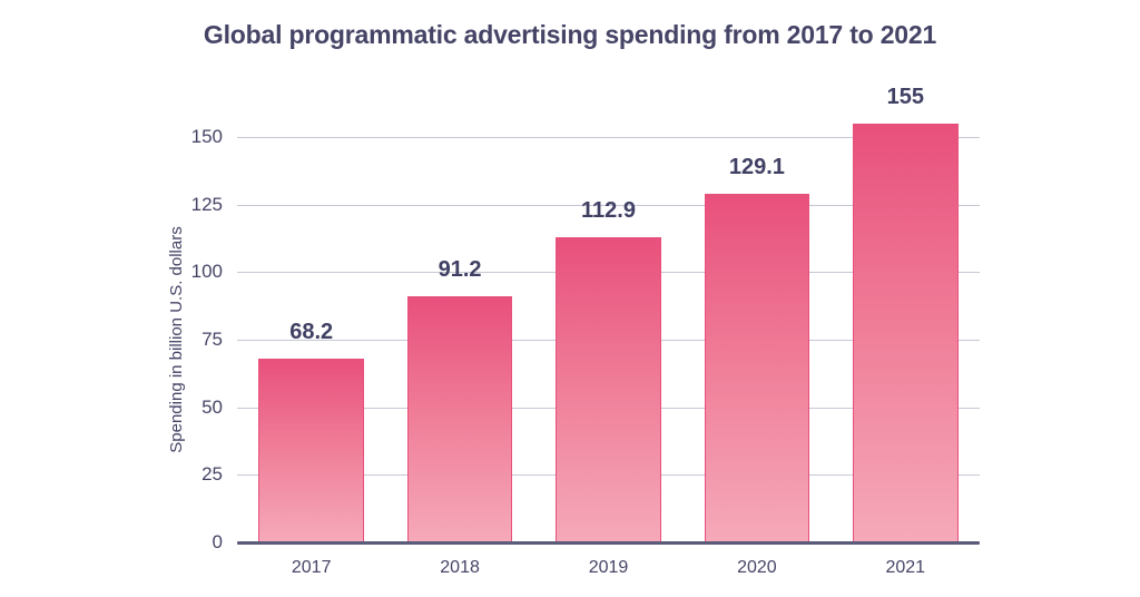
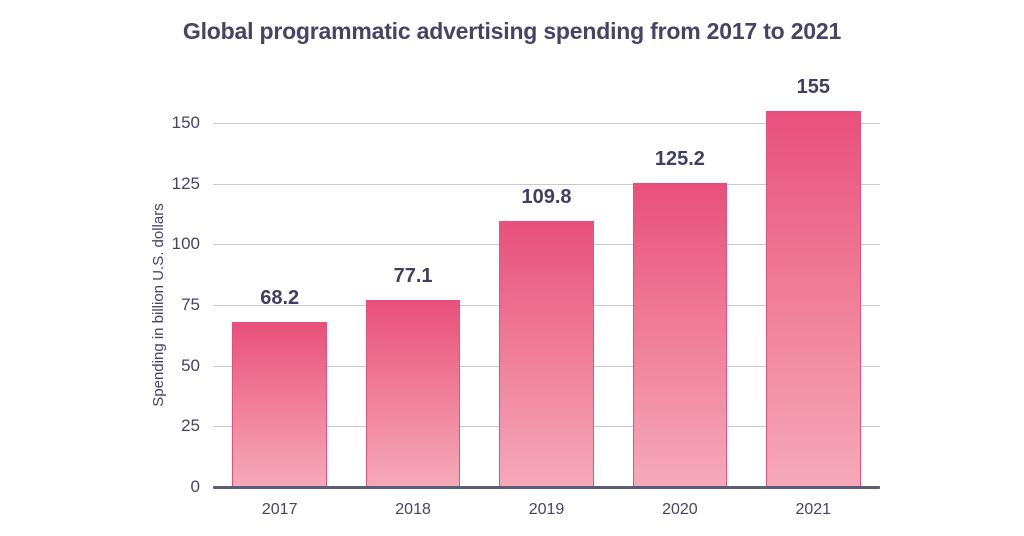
2018: 91.2 -> 77.1
2019: 112.9 -> 109.8
2020: 129.1 -> 125.2
